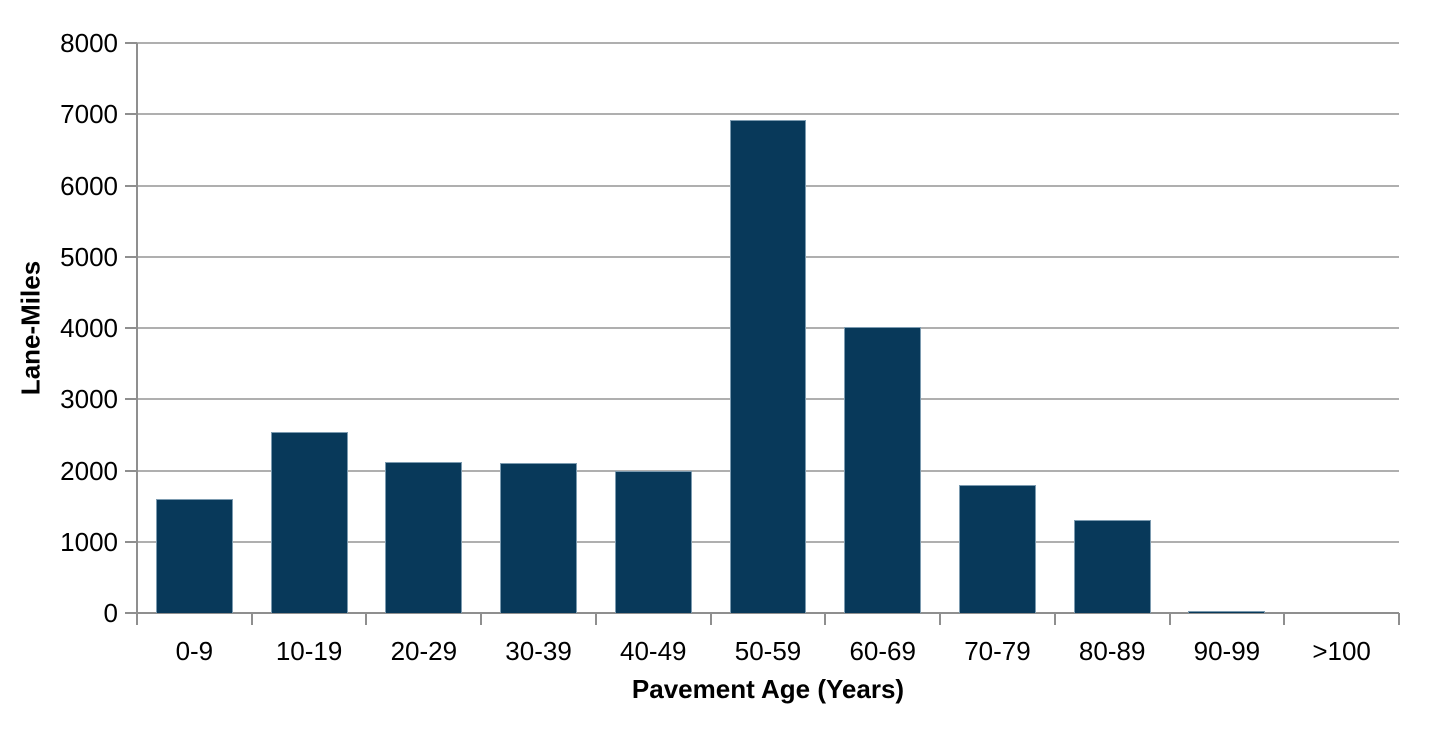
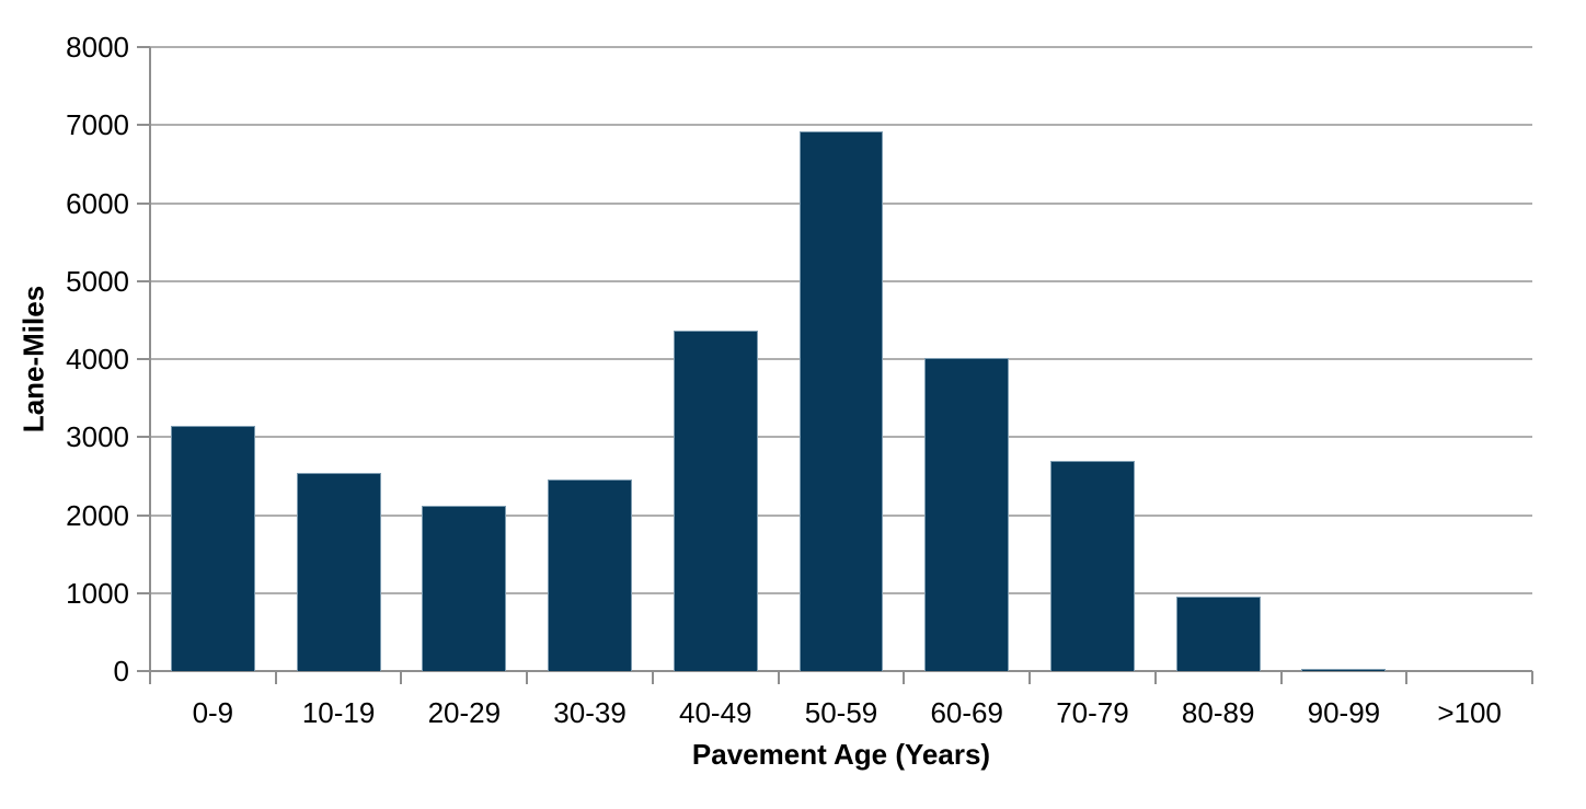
0-9: 1600 -> 3100
30-39: 2100 -> 2500
40-49: 2000 -> 4400
70-79: 1800 -> 2700
80-89: 1300 -> 1000
